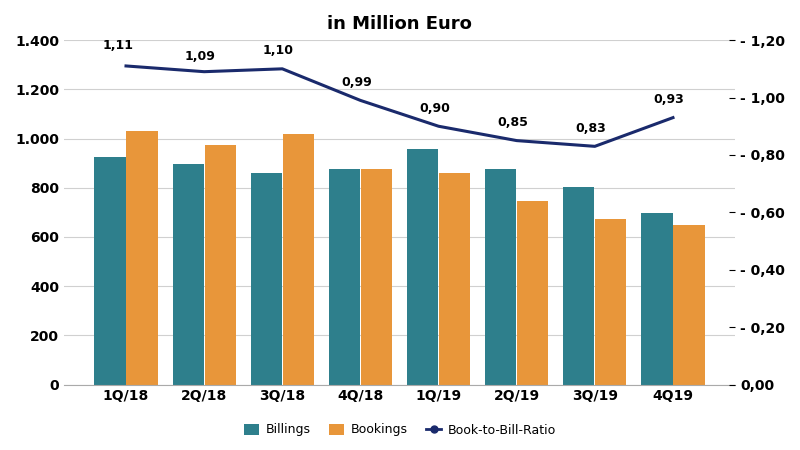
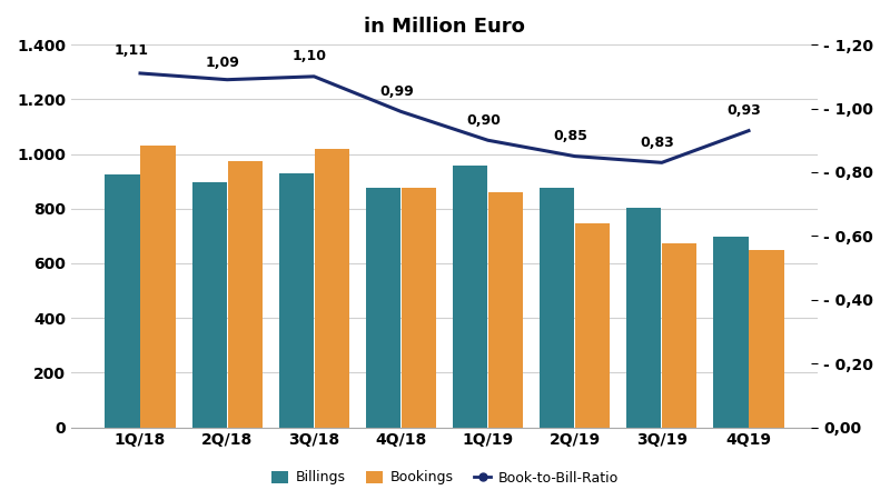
Billings/3Q/18: 860 -> 928
